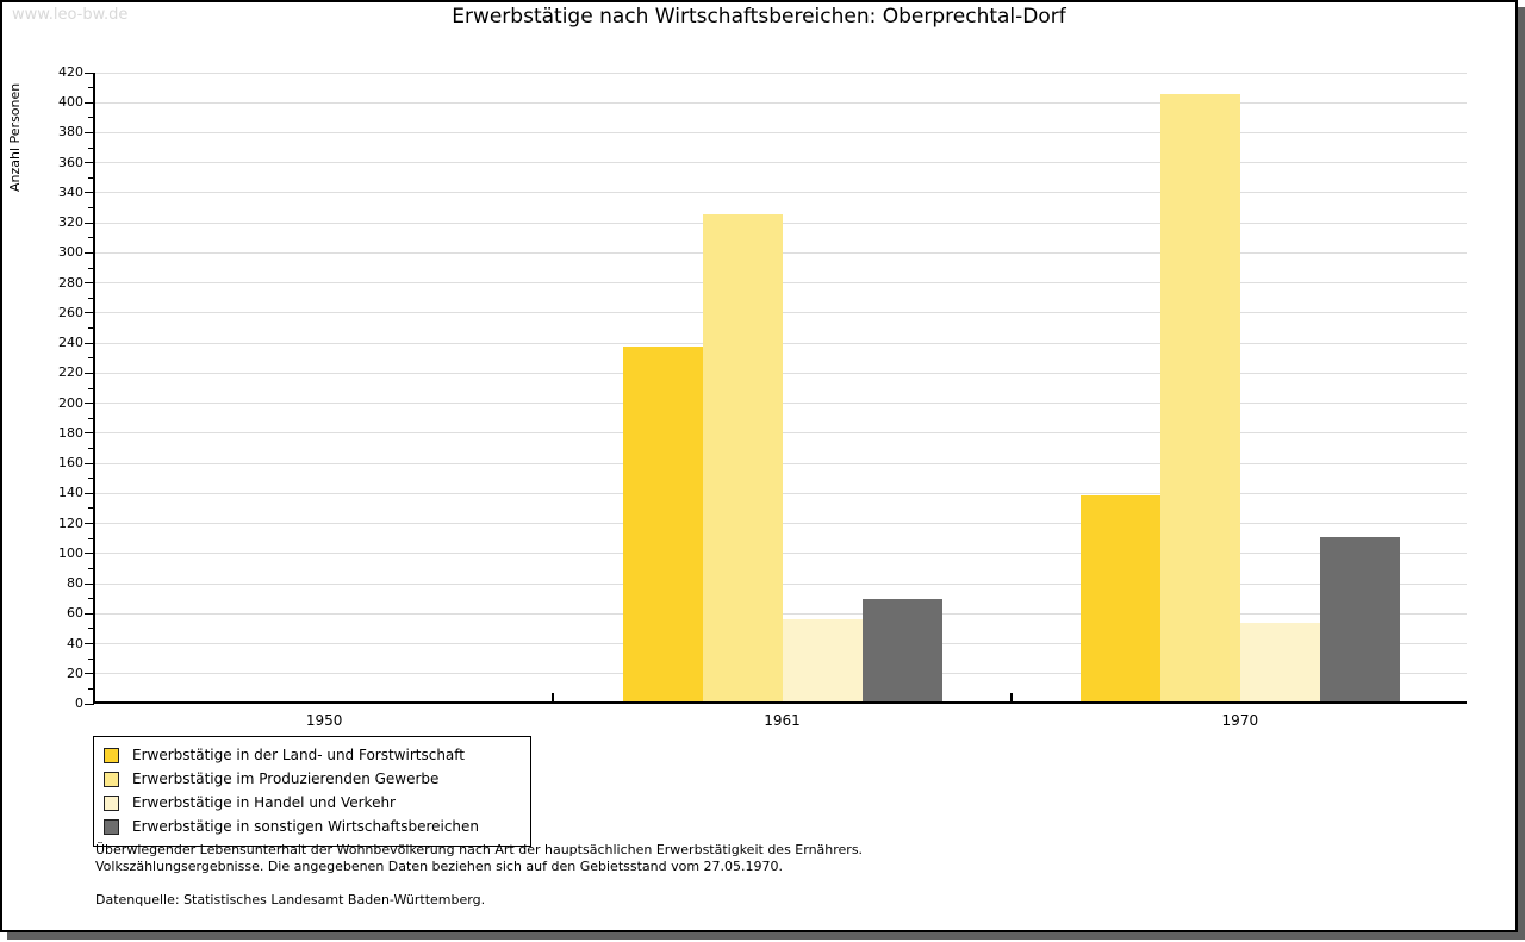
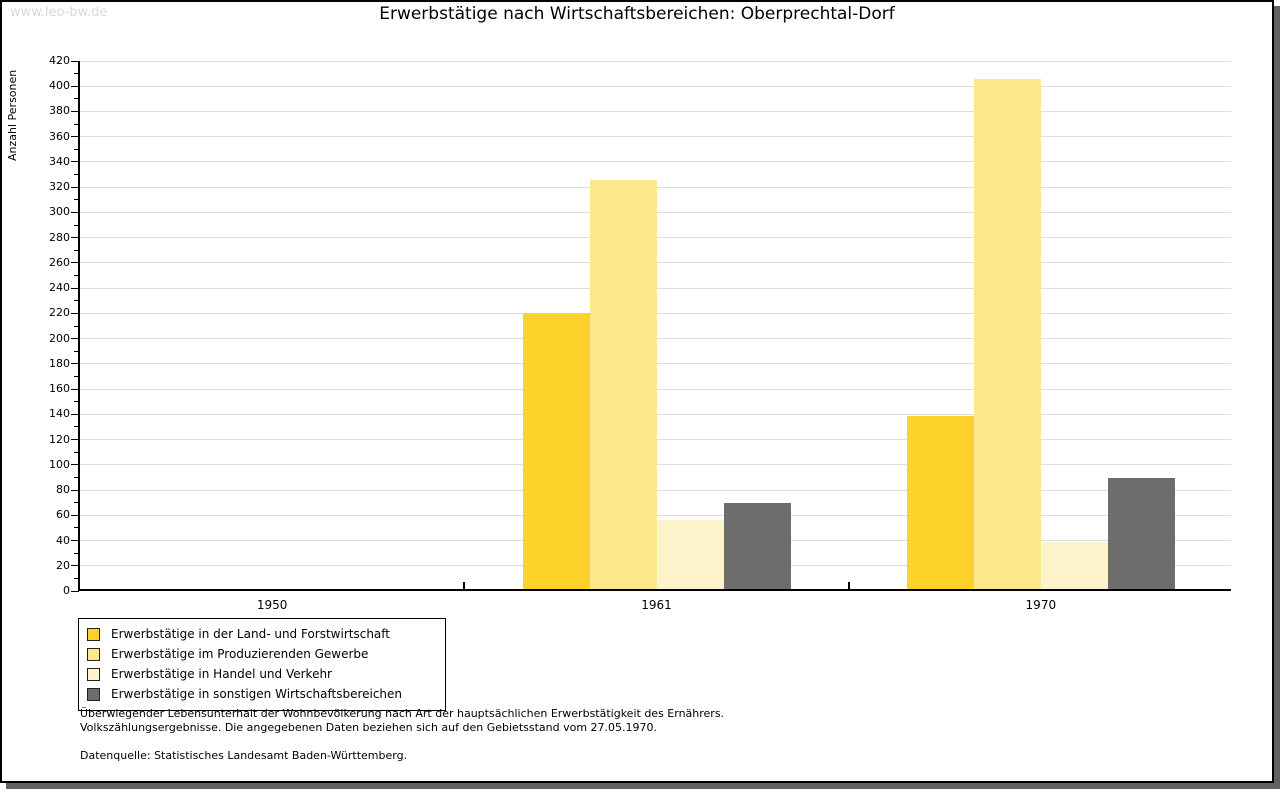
Erwerbstätige in der Land- und Forstwirtschaft/1961: 236 -> 219
Erwerbstätige in Handel und Verkehr/1970: 52 -> 37
Erwerbstätige in sonstigen Wirtschaftsbereichen/1970: 109 -> 88
